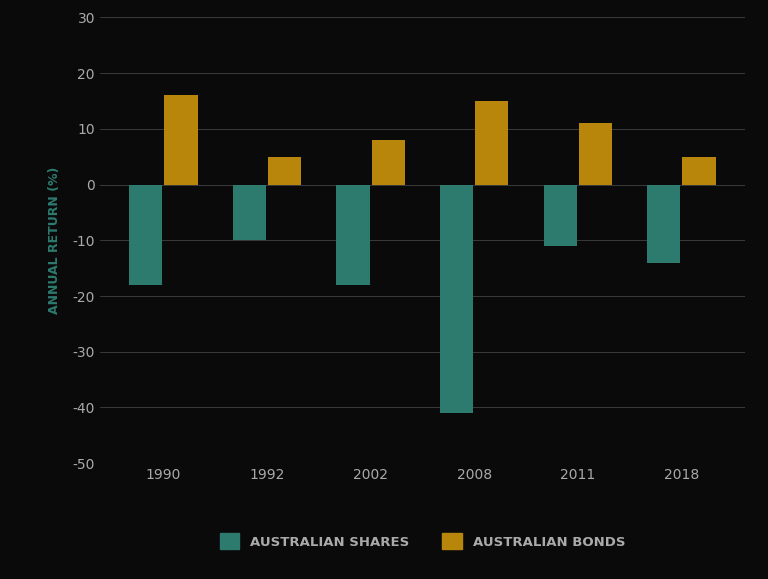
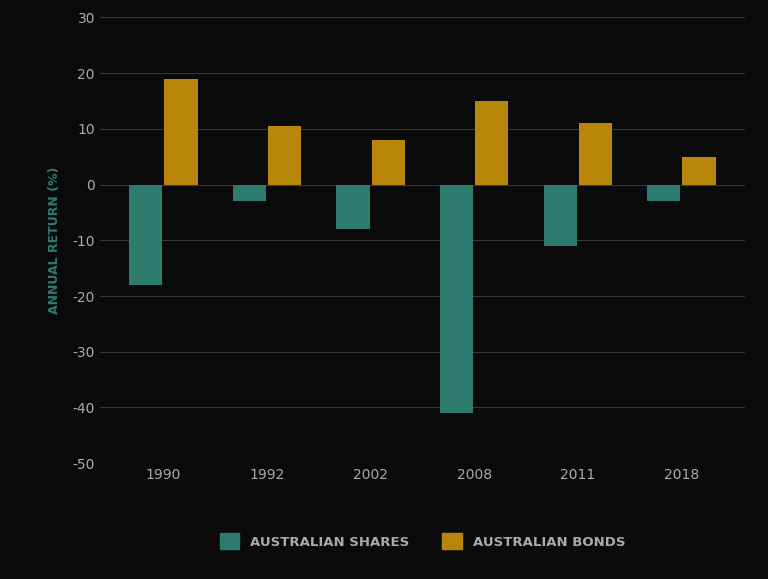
AUSTRALIAN BONDS/1990: 16.0 -> 19.0
AUSTRALIAN SHARES/1992: -10 -> -3
AUSTRALIAN BONDS/1992: 5.0 -> 10.5
AUSTRALIAN SHARES/2002: -18 -> -8
AUSTRALIAN SHARES/2018: -14 -> -3
